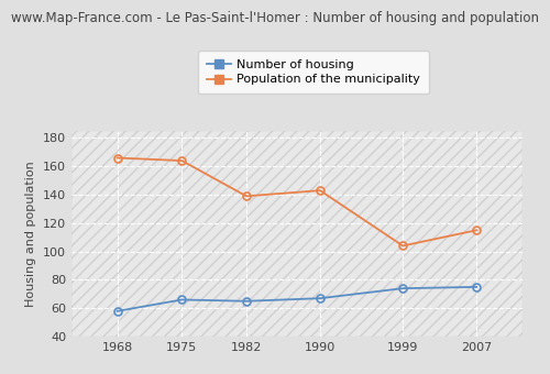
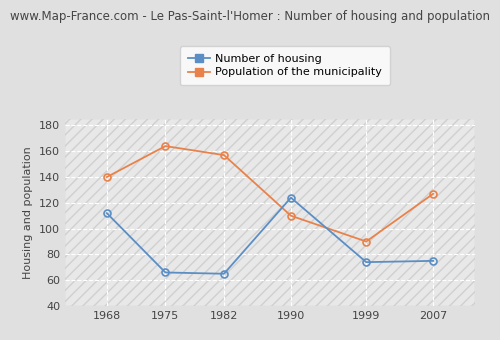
Number of housing/1968: 58 -> 112
Population of the municipality/1968: 166 -> 140
Population of the municipality/1982: 139 -> 157
Number of housing/1990: 67 -> 124
Population of the municipality/1990: 143 -> 110
Population of the municipality/1999: 104 -> 90
Population of the municipality/2007: 115 -> 127
